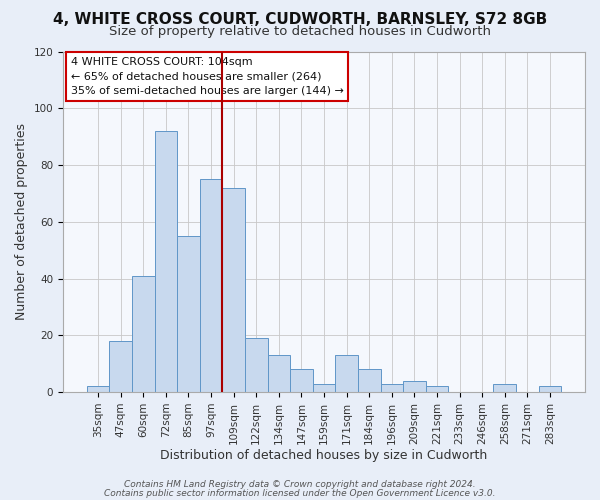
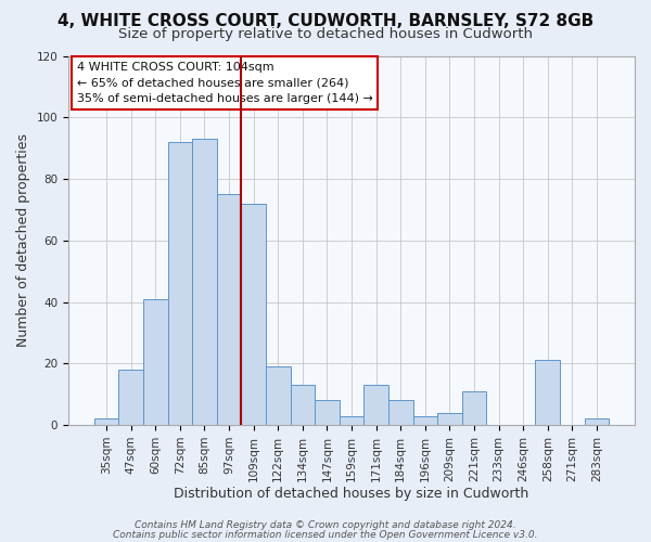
85sqm: 55 -> 93
221sqm: 2 -> 11
258sqm: 3 -> 21
